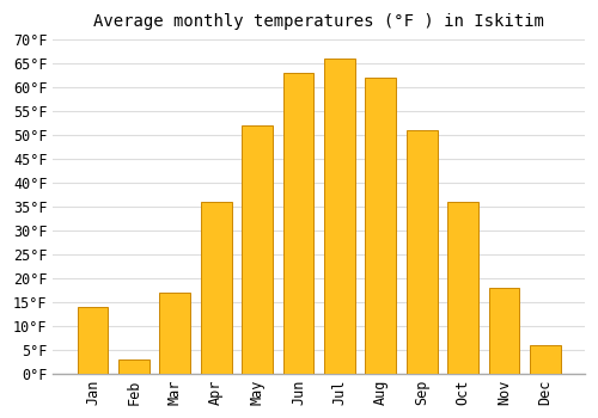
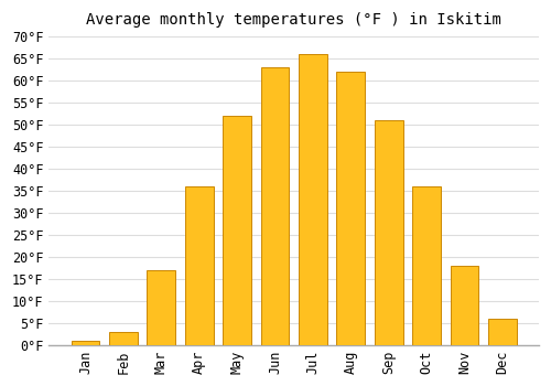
Jan: 14°F -> 1°F
